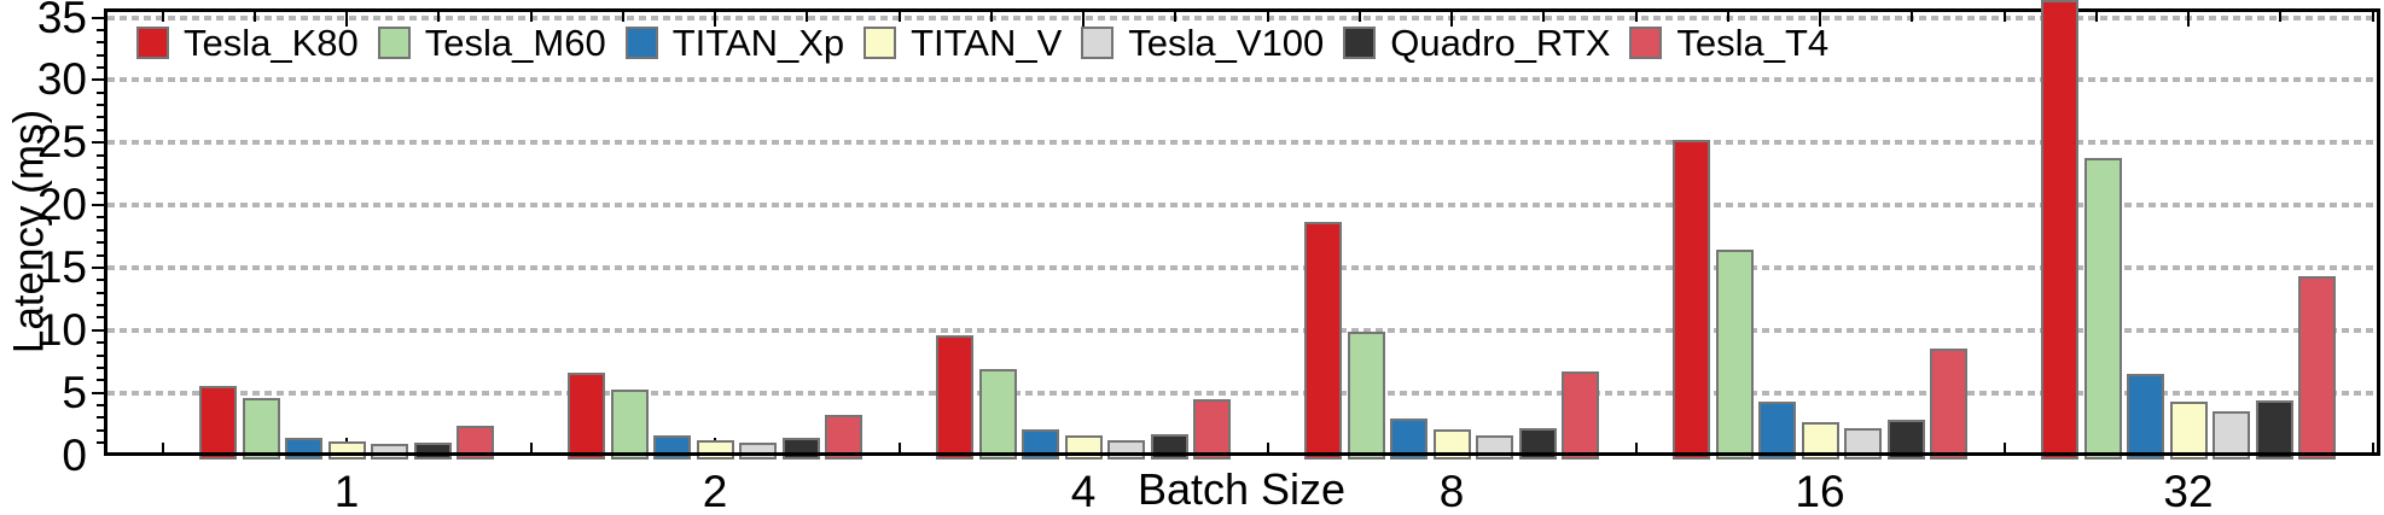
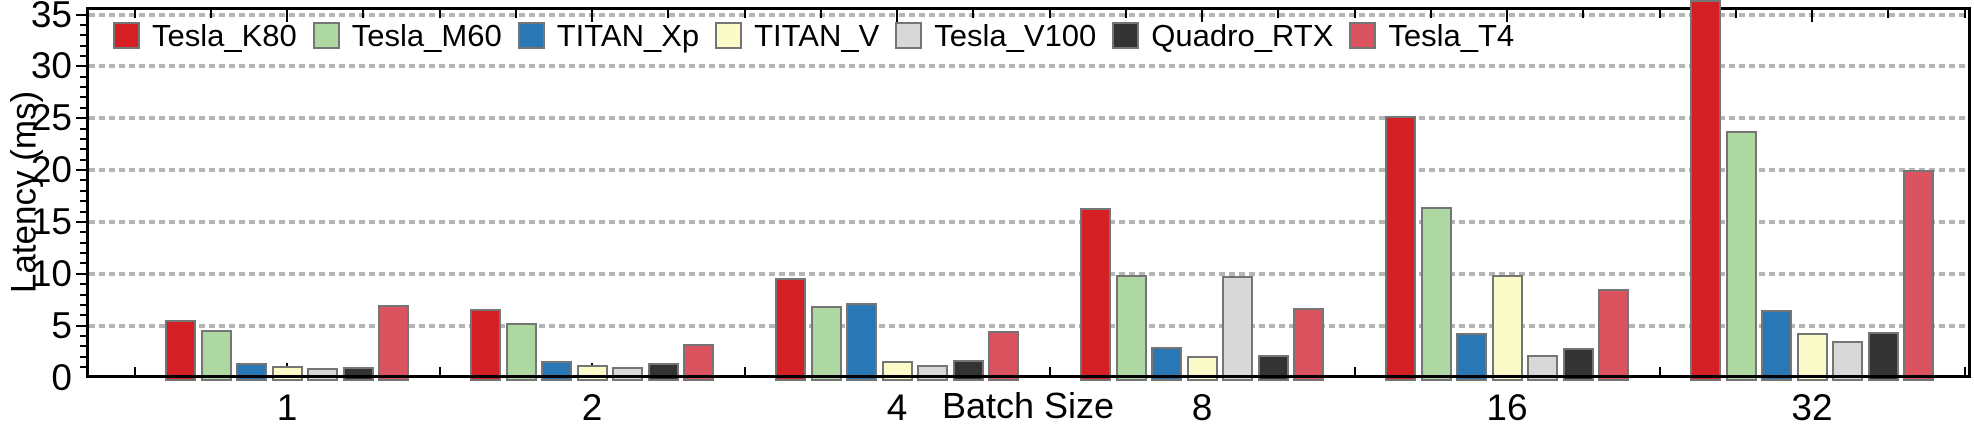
Tesla_T4/1: 2.4 -> 7.0
TITAN_Xp/4: 2.1 -> 7.2
Tesla_K80/8: 18.7 -> 16.3
Tesla_V100/8: 1.6 -> 9.8
TITAN_V/16: 2.6 -> 9.9
Tesla_T4/32: 14.3 -> 20.0
